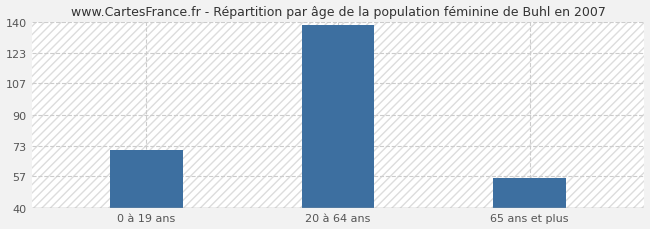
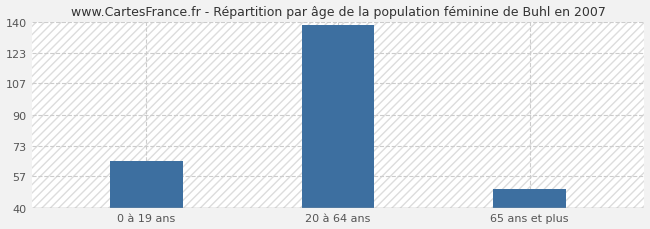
0 à 19 ans: 71 -> 65
65 ans et plus: 56 -> 50
